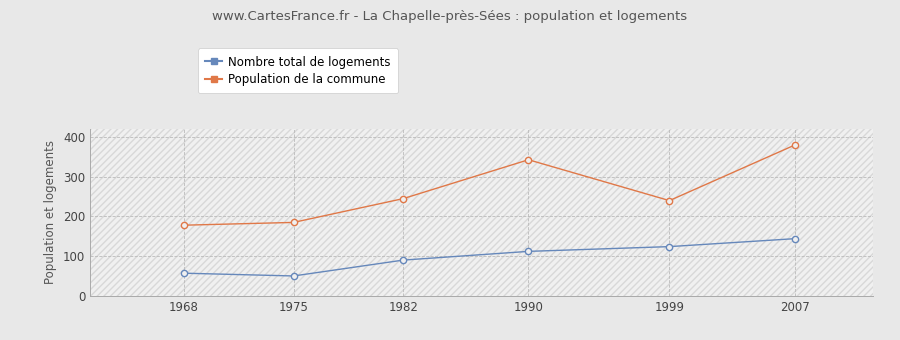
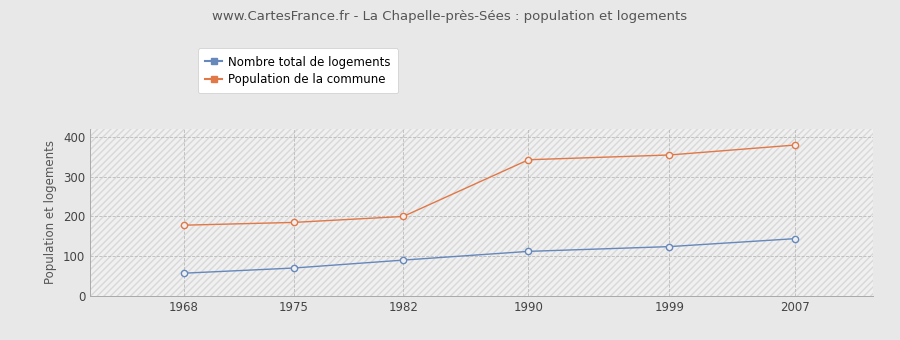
Nombre total de logements/1975: 50 -> 70
Population de la commune/1982: 245 -> 200
Population de la commune/1999: 240 -> 355
